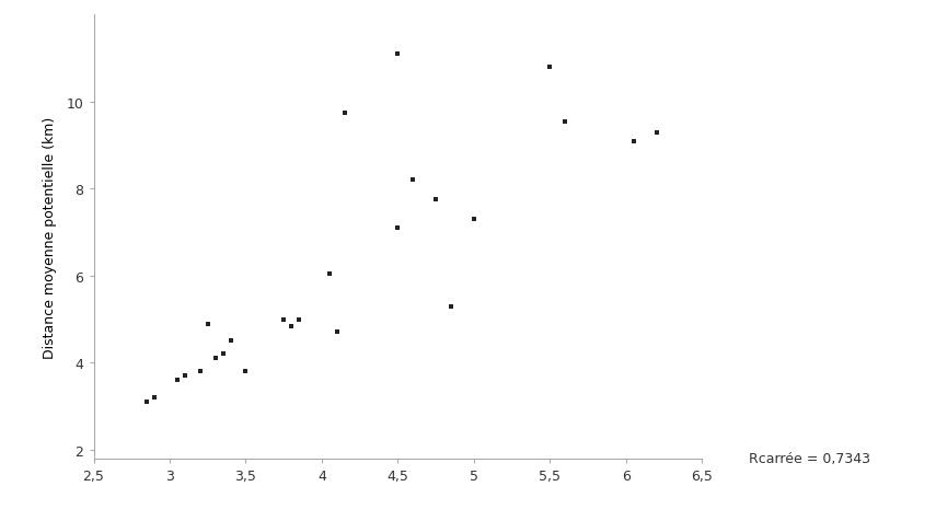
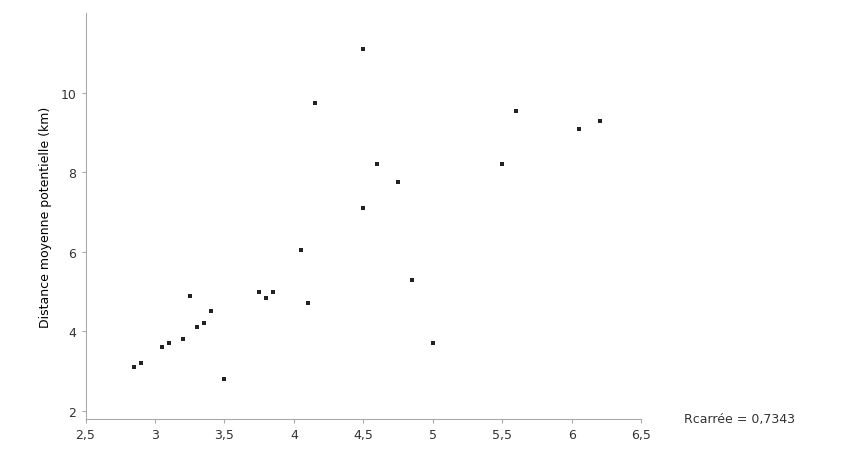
3,5: 3.80 -> 2.80
5: 7.30 -> 3.70
5,5: 10.80 -> 8.20
